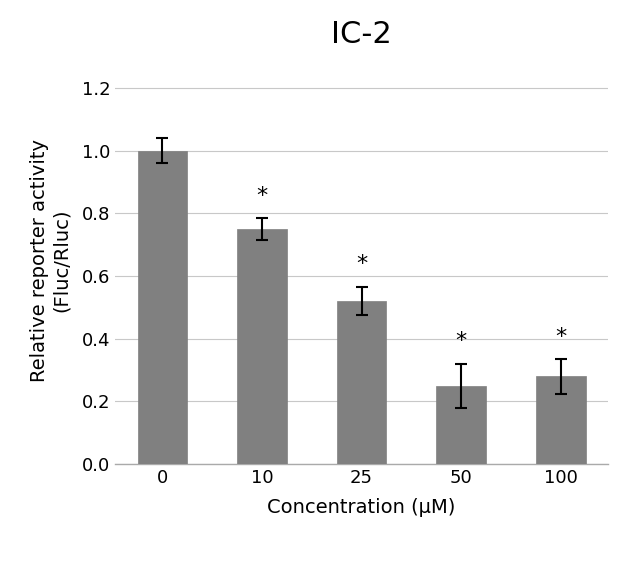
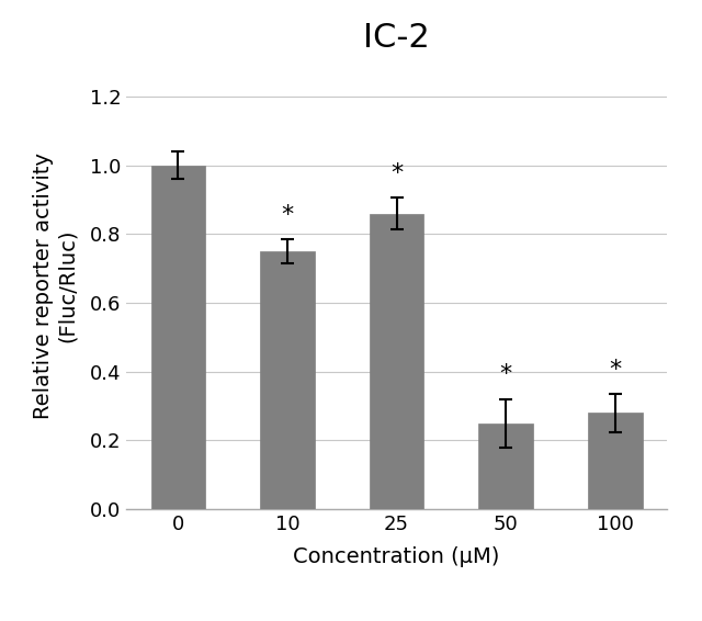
25: 0.52 -> 0.86
